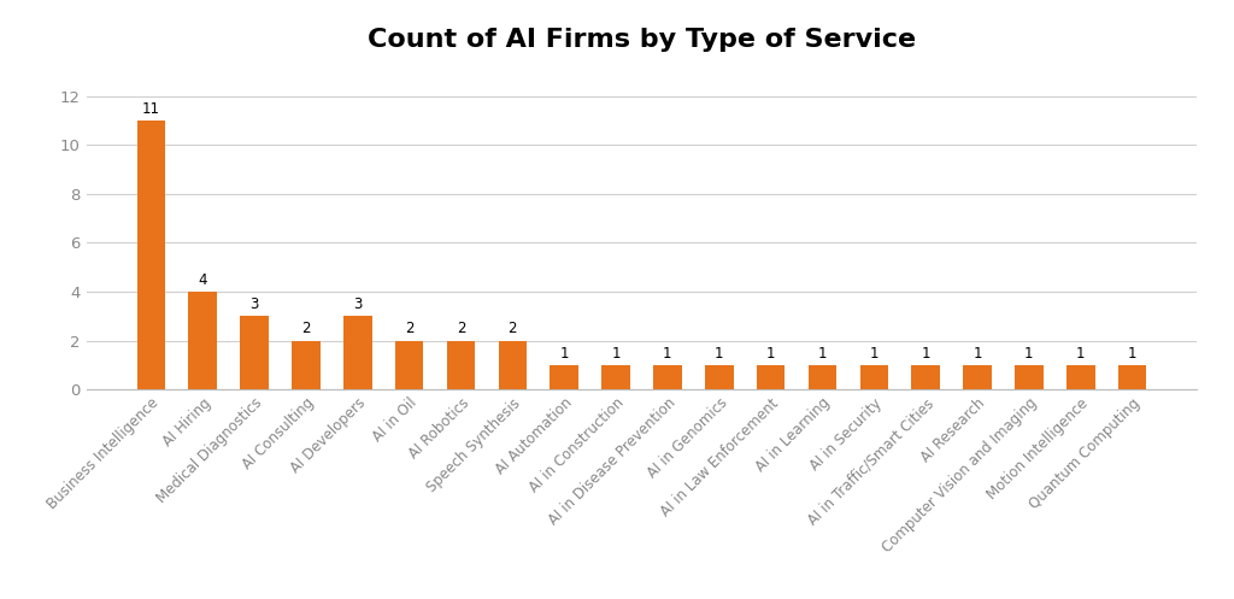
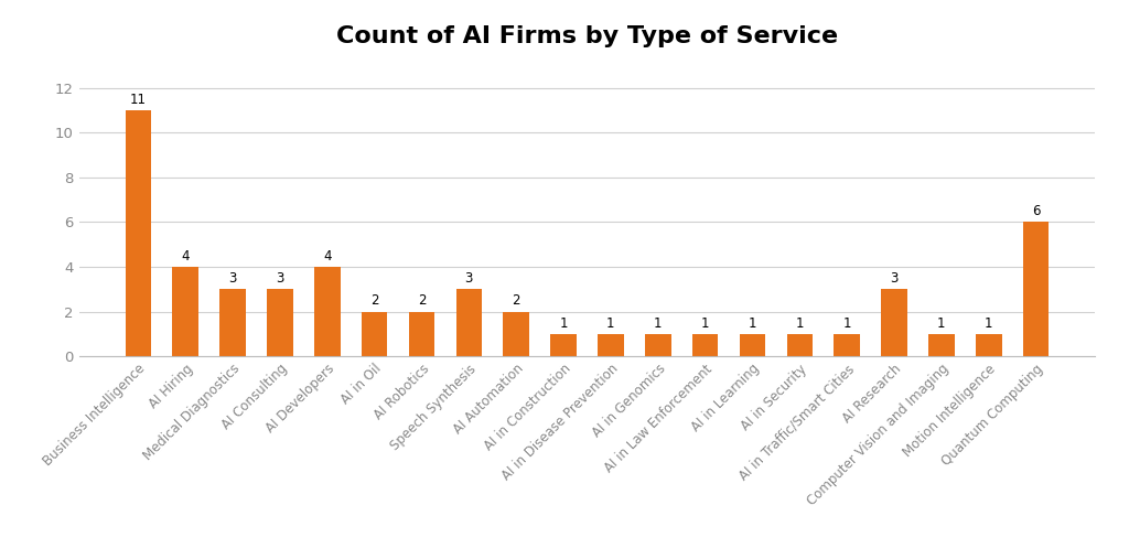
AI Consulting: 2 -> 3
AI Developers: 3 -> 4
Speech Synthesis: 2 -> 3
AI Automation: 1 -> 2
AI Research: 1 -> 3
Quantum Computing: 1 -> 6
